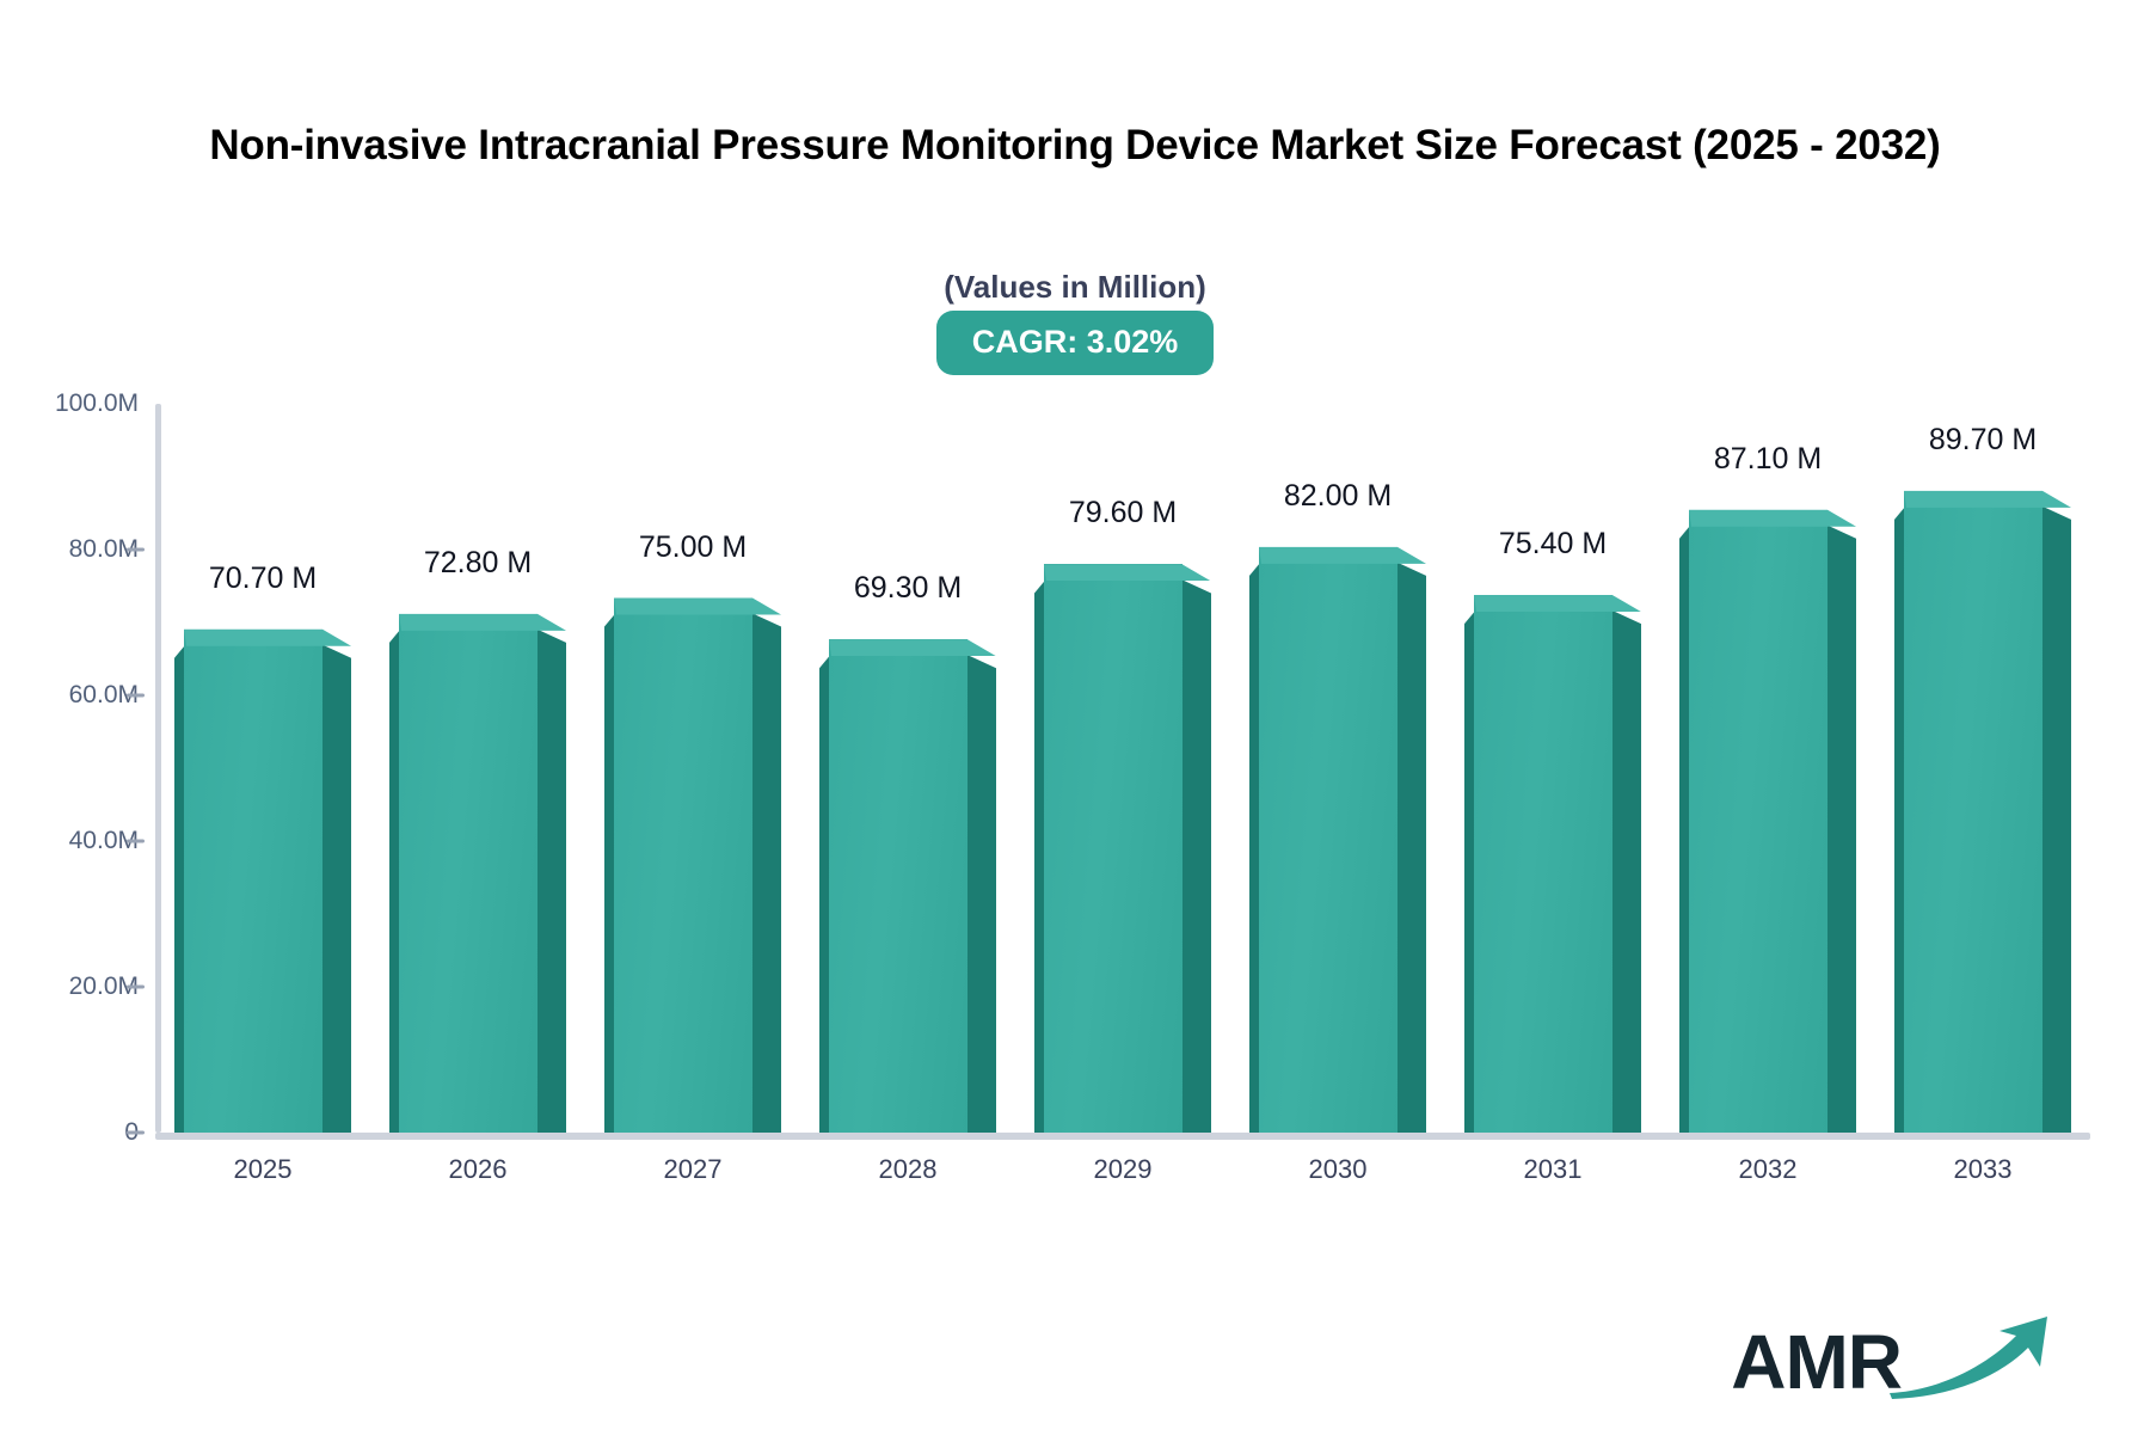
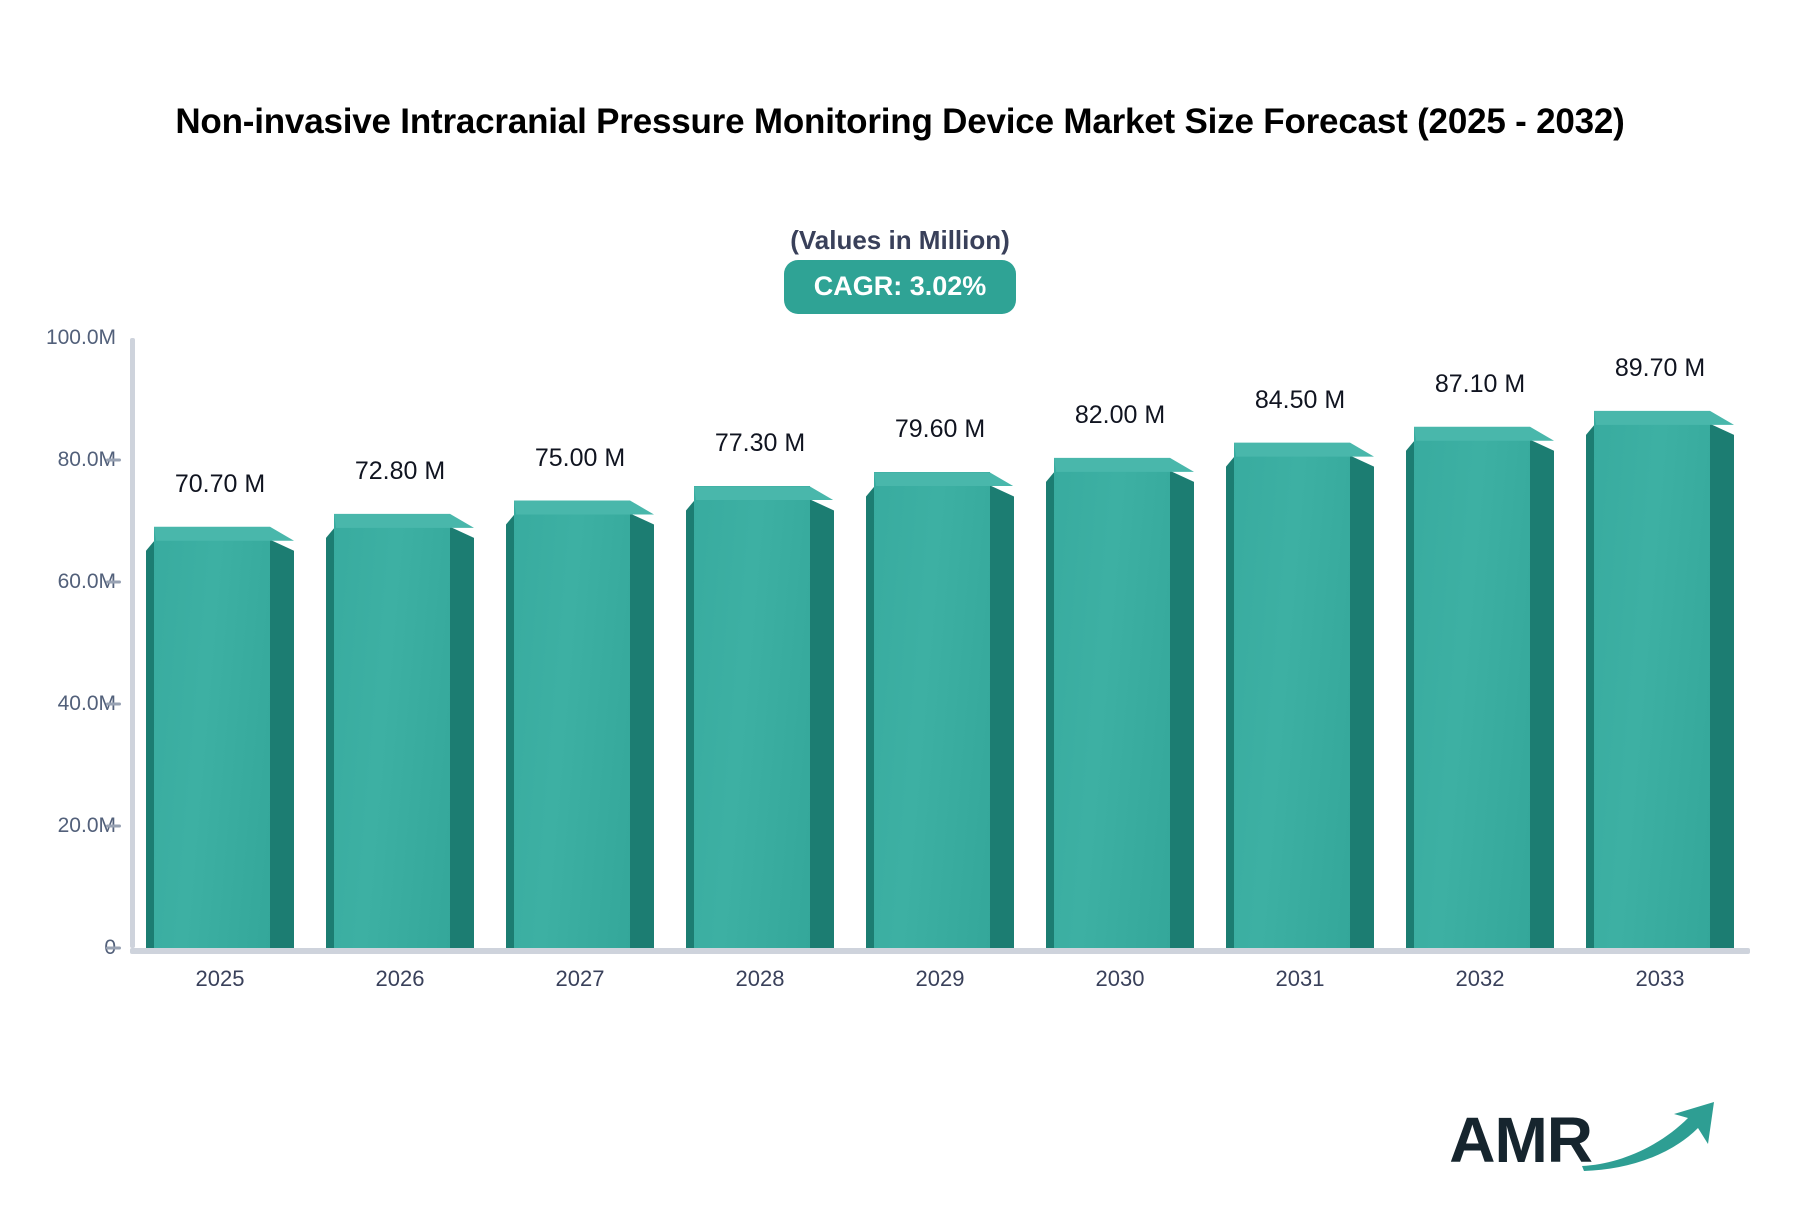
2028: 69.30 -> 77.30
2031: 75.40 -> 84.50
